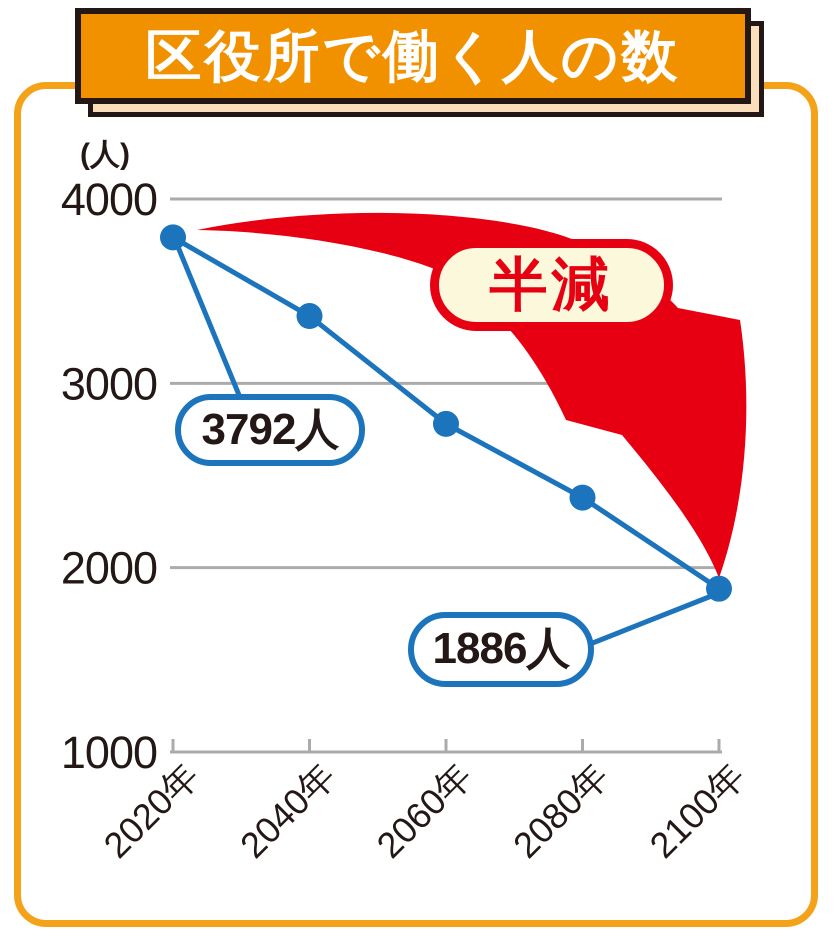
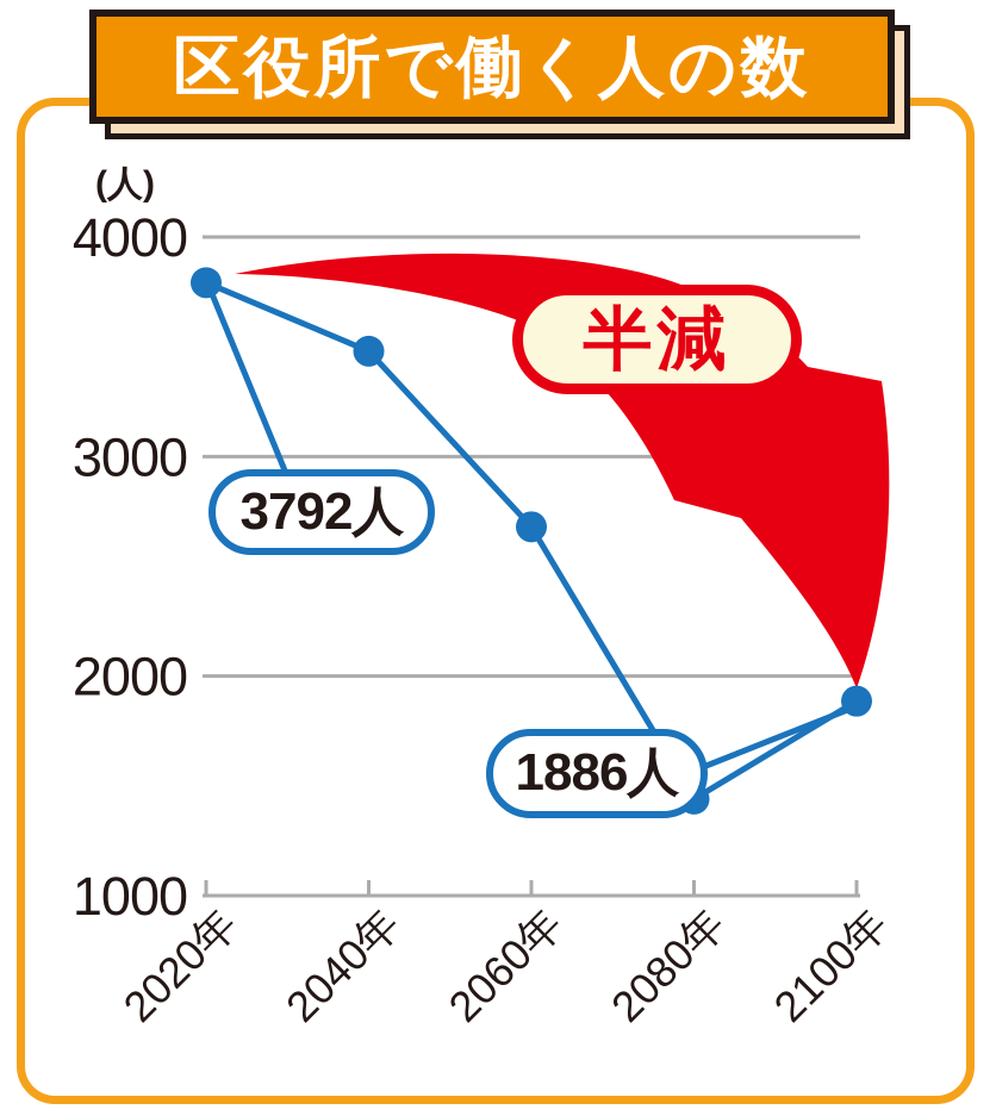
2040年: 3360 -> 3480
2060年: 2780 -> 2680
2080年: 2380 -> 1440
